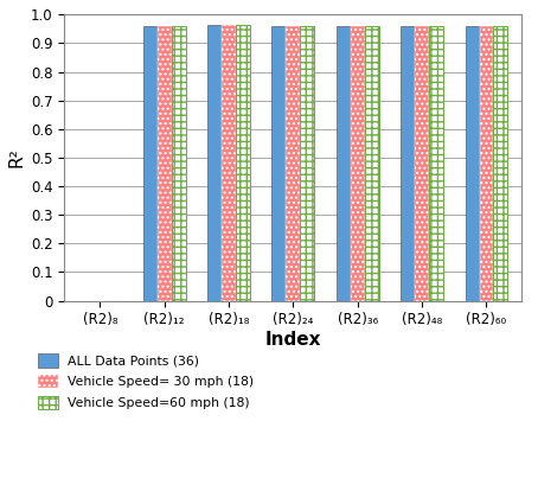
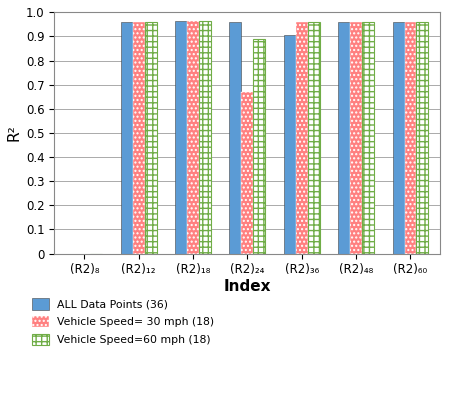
Vehicle Speed= 30 mph (18)/(R2)₂₄: 0.960 -> 0.670
Vehicle Speed=60 mph (18)/(R2)₂₄: 0.959 -> 0.890
ALL Data Points (36)/(R2)₃₆: 0.958 -> 0.905
